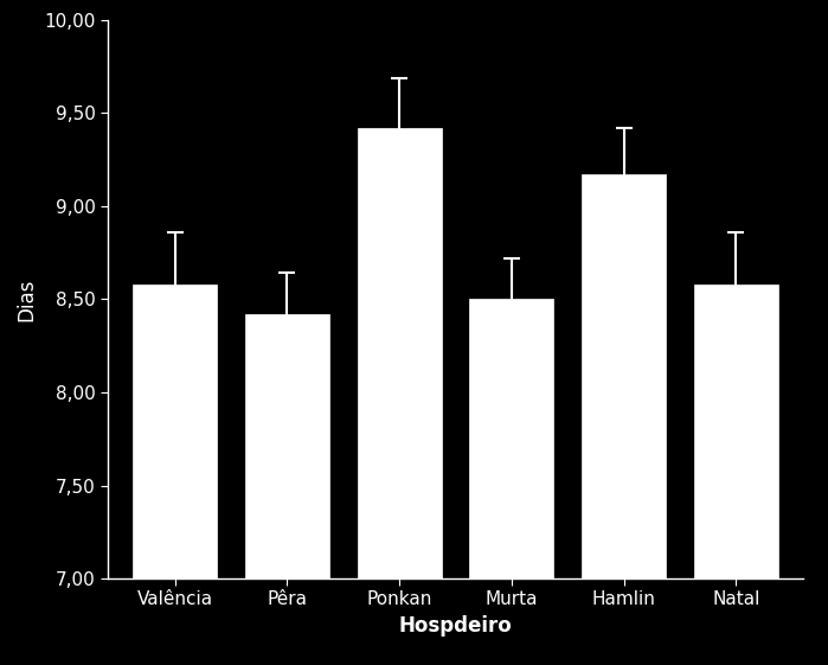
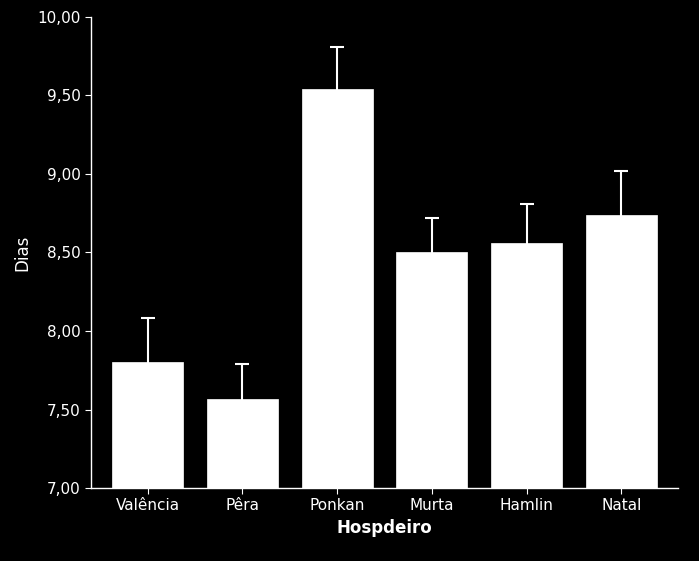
Valência: 8,58 -> 7,80
Pêra: 8,42 -> 7,57
Ponkan: 9,42 -> 9,54
Hamlin: 9,17 -> 8,56
Natal: 8,58 -> 8,74
